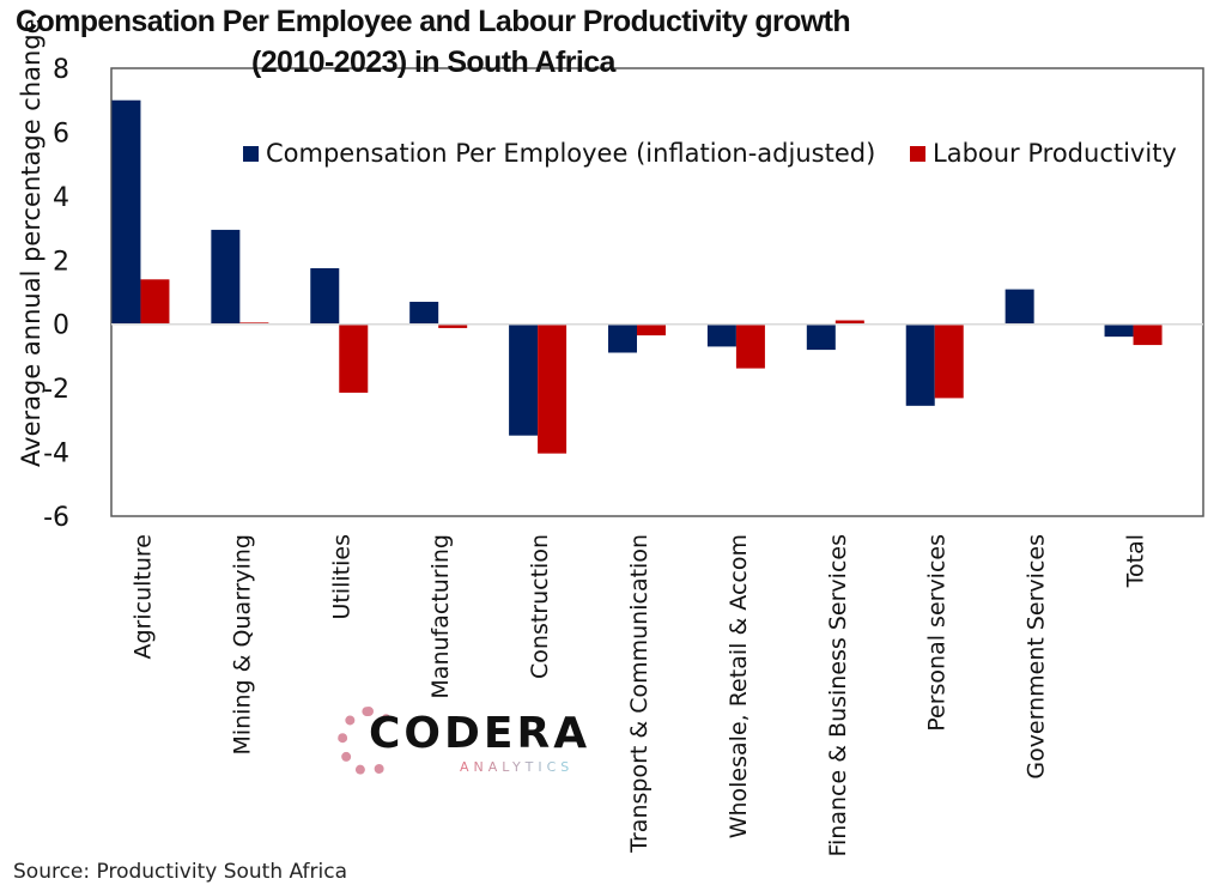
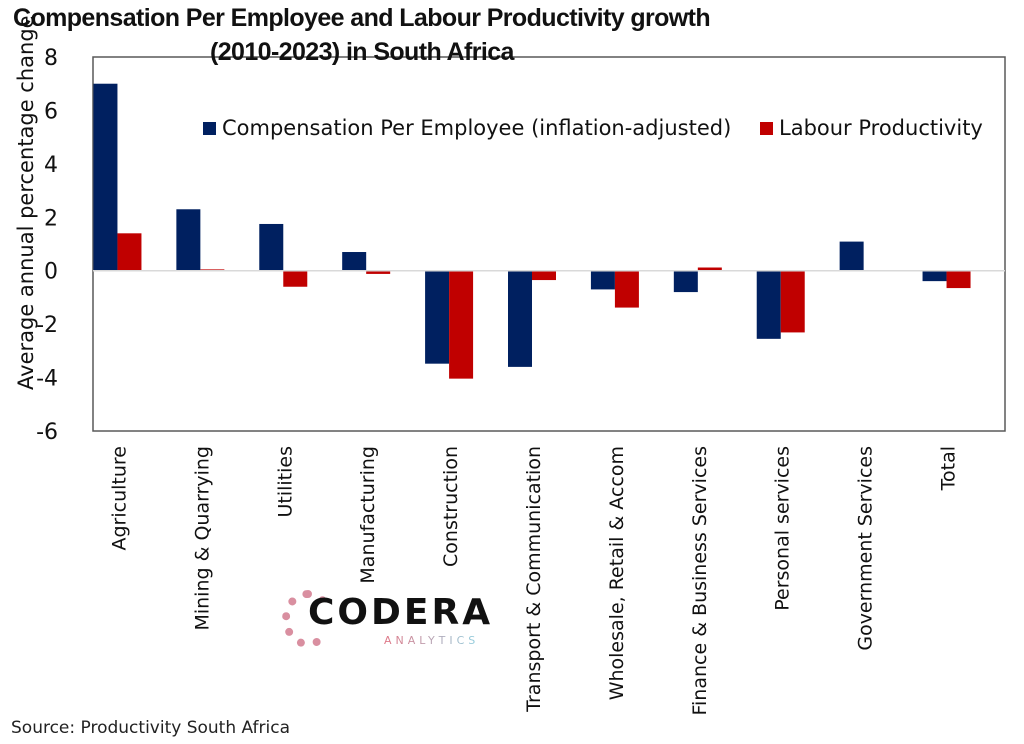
Compensation Per Employee (inflation-adjusted)/Mining & Quarrying: 3.0 -> 2.3
Labour Productivity/Utilities: -2.1 -> -0.6
Compensation Per Employee (inflation-adjusted)/Transport & Communication: -0.9 -> -3.6
